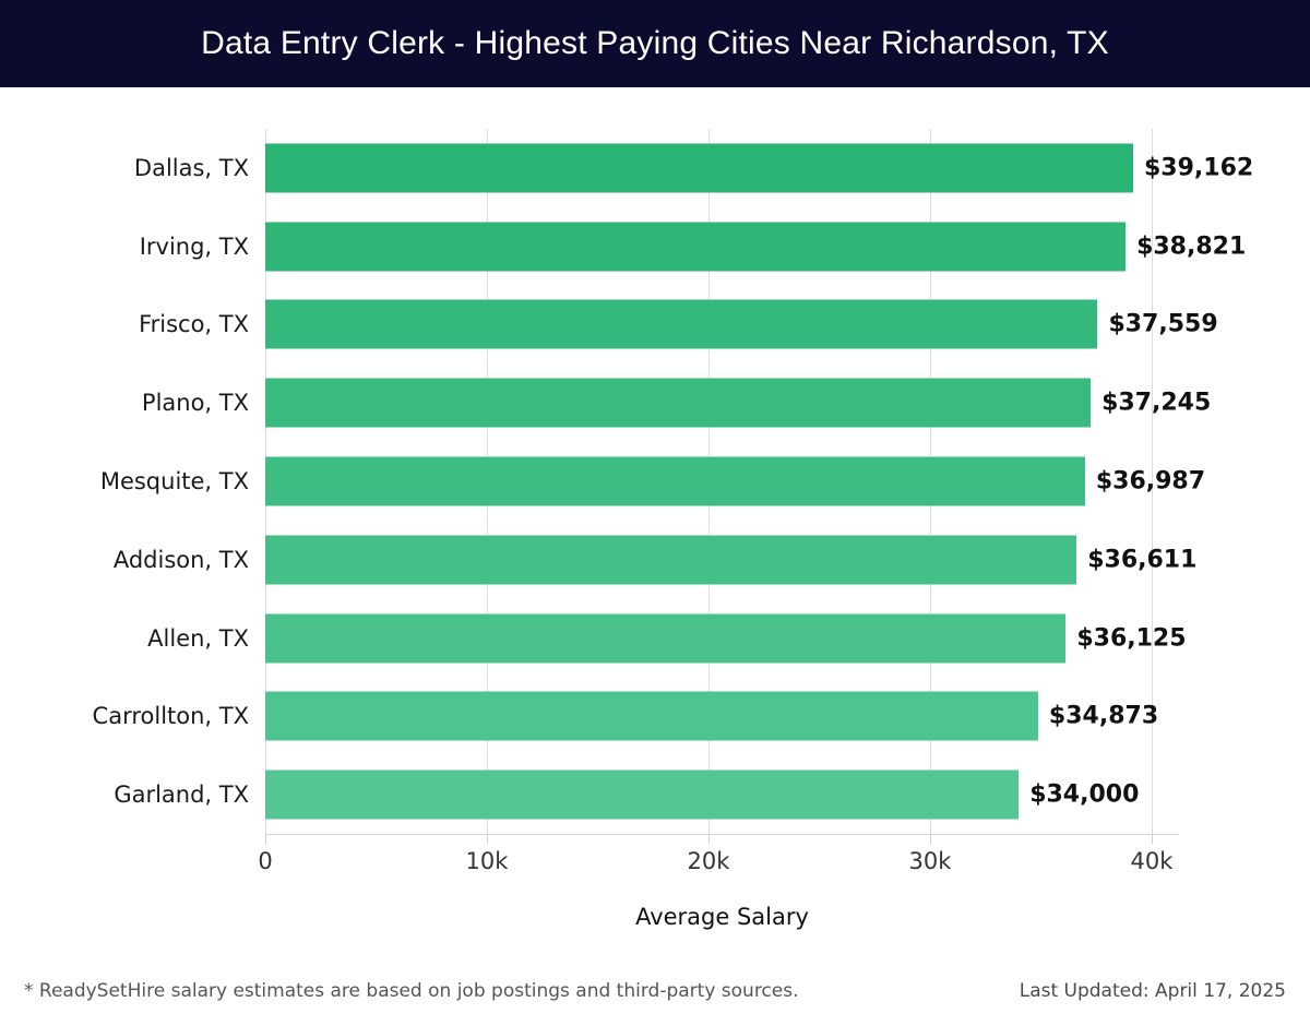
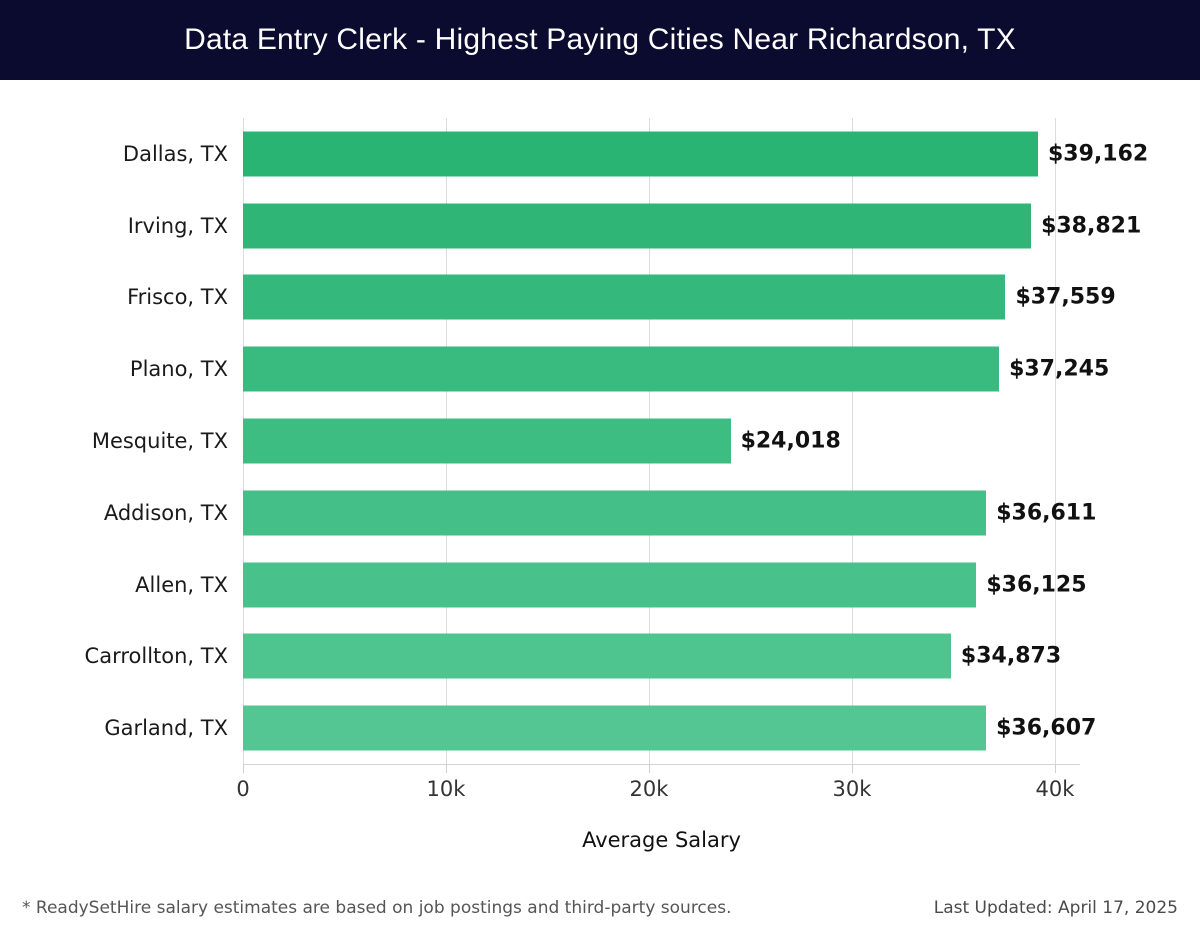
Mesquite, TX: $36,987 -> $24,018
Garland, TX: $34,000 -> $36,607
